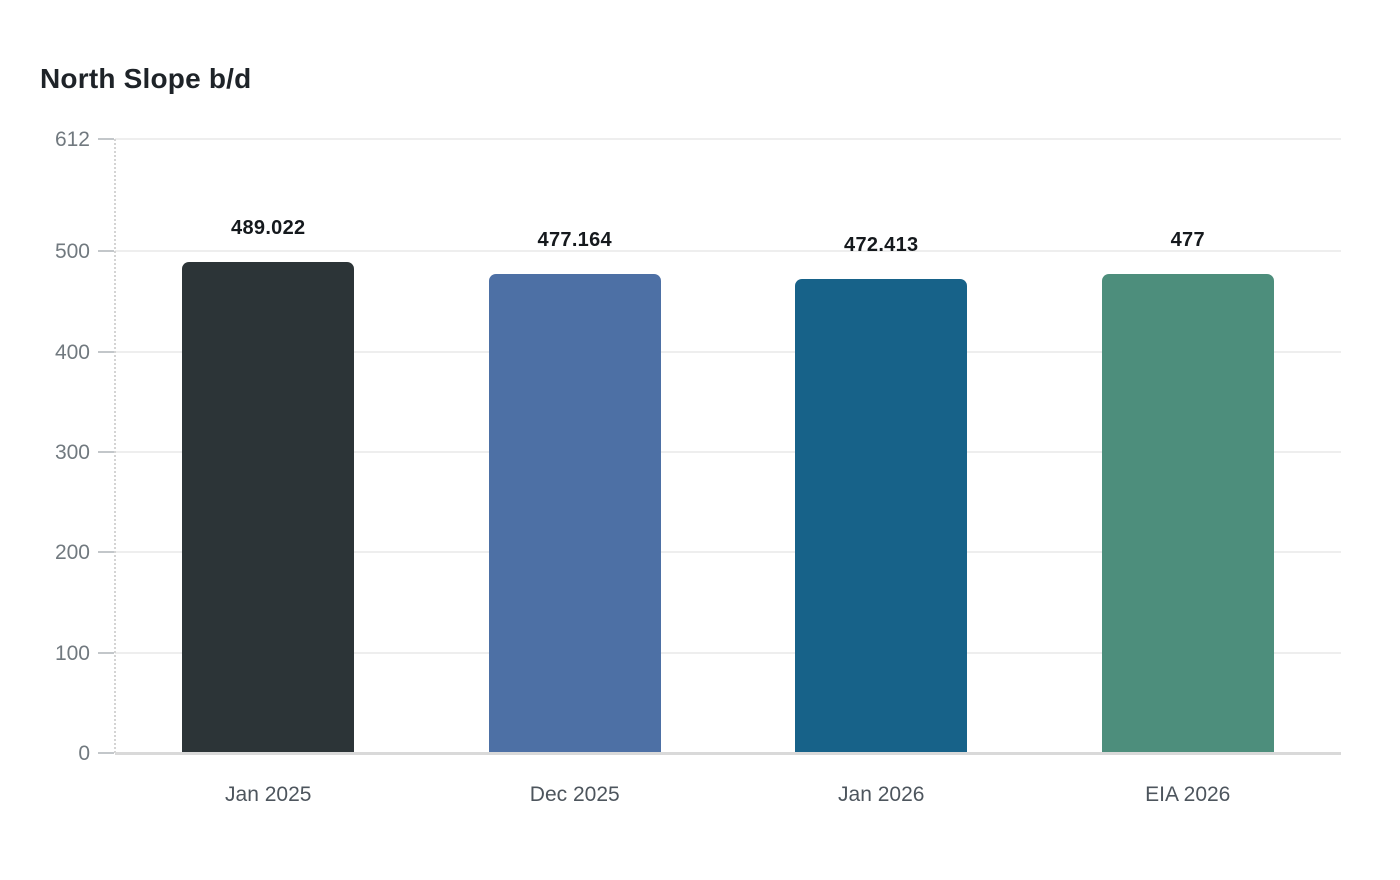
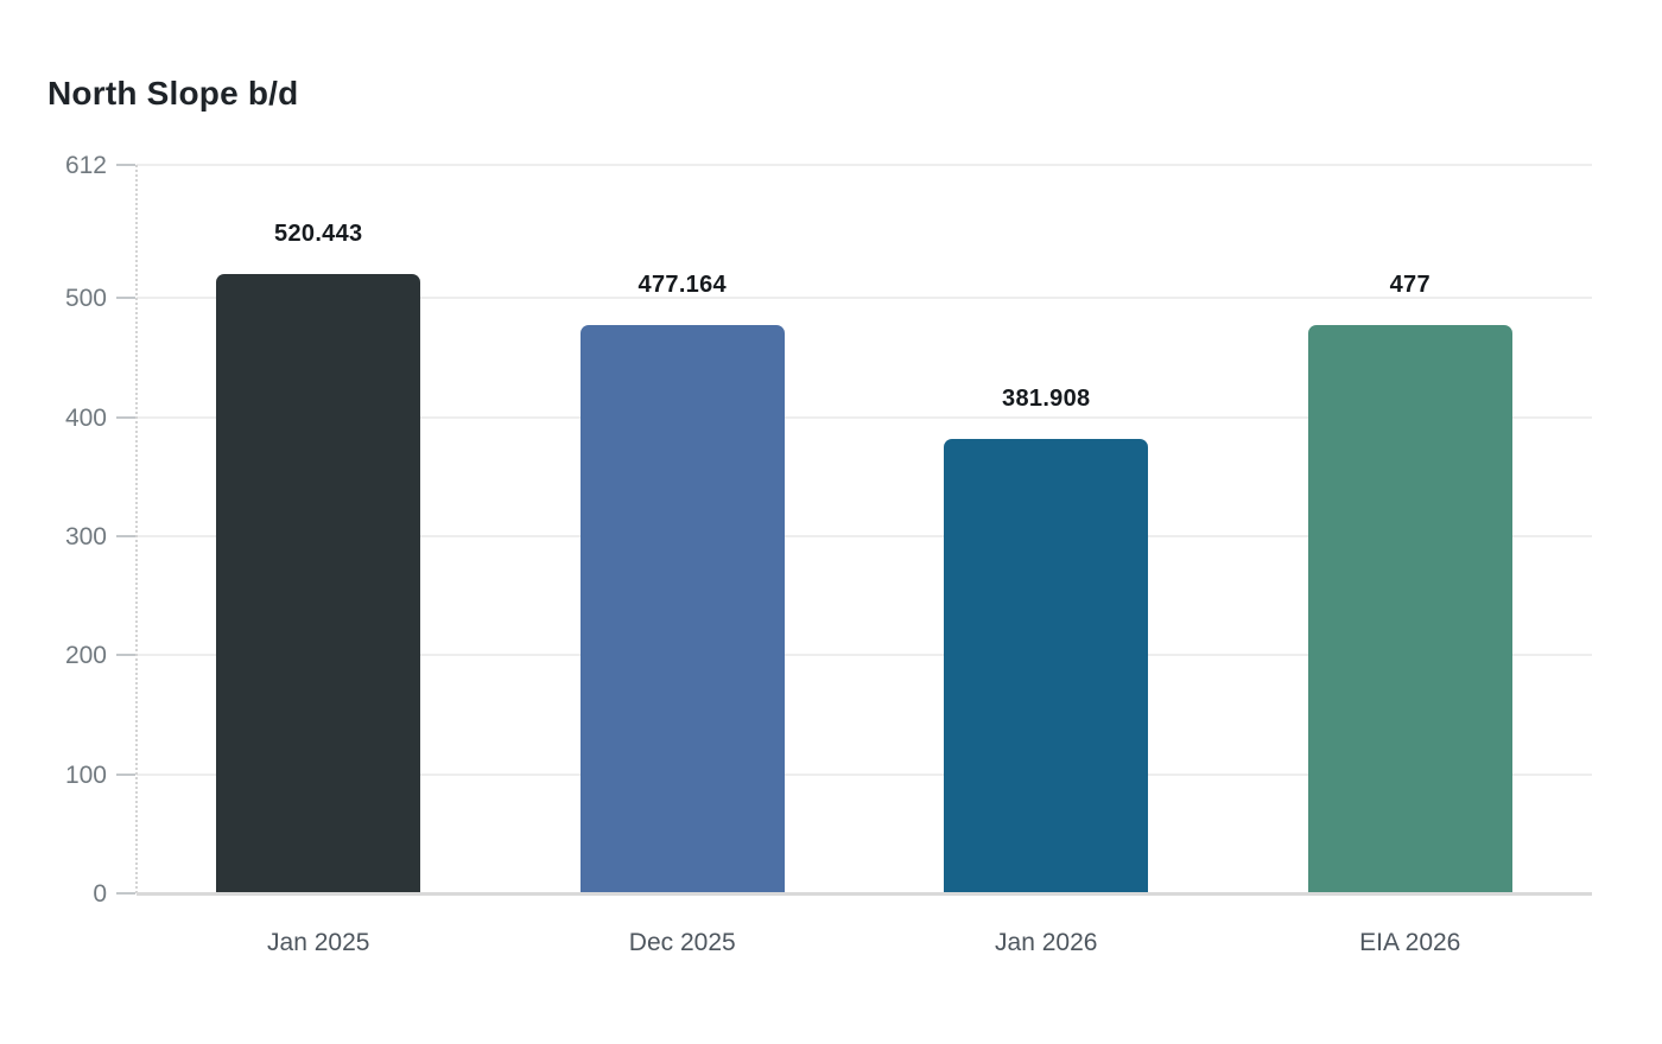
Jan 2025: 489.022 -> 520.443
Jan 2026: 472.413 -> 381.908
